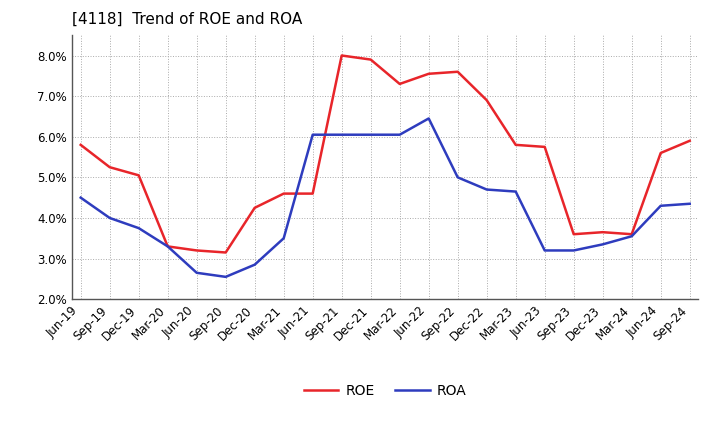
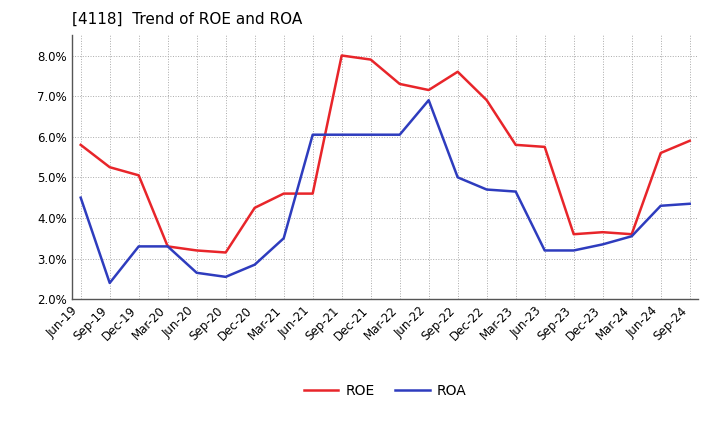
ROA/Sep-19: 4.00% -> 2.40%
ROA/Dec-19: 3.75% -> 3.30%
ROE/Jun-22: 7.55% -> 7.15%
ROA/Jun-22: 6.45% -> 6.90%
